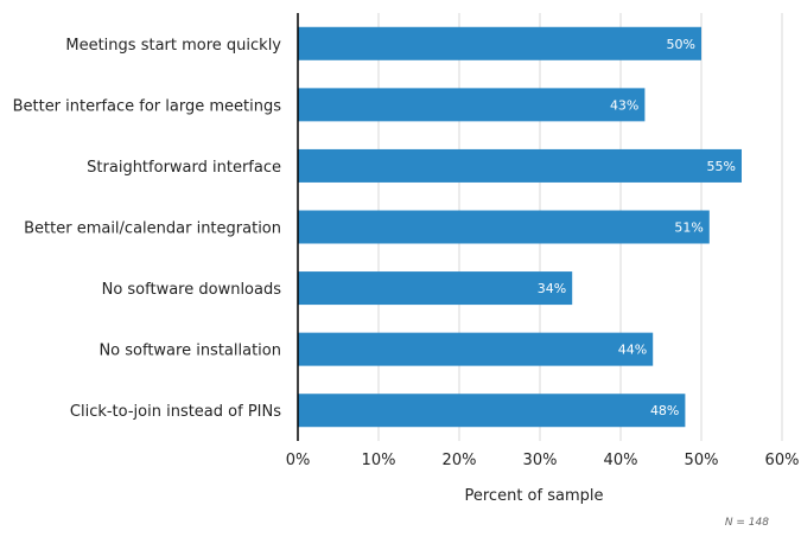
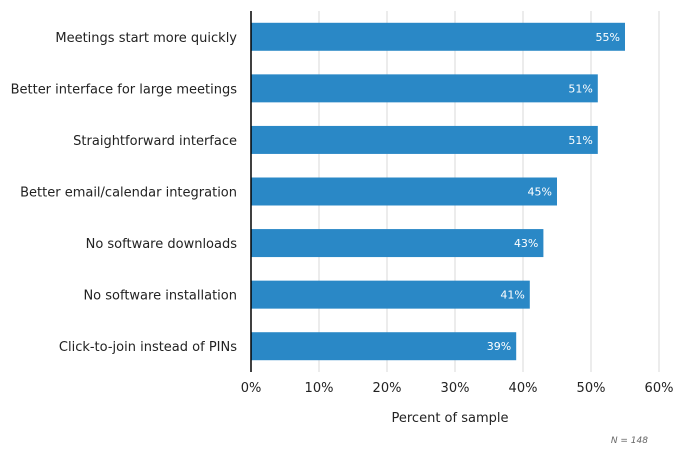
Meetings start more quickly: 50% -> 55%
Better interface for large meetings: 43% -> 51%
Straightforward interface: 55% -> 51%
Better email/calendar integration: 51% -> 45%
No software downloads: 34% -> 43%
No software installation: 44% -> 41%
Click-to-join instead of PINs: 48% -> 39%
